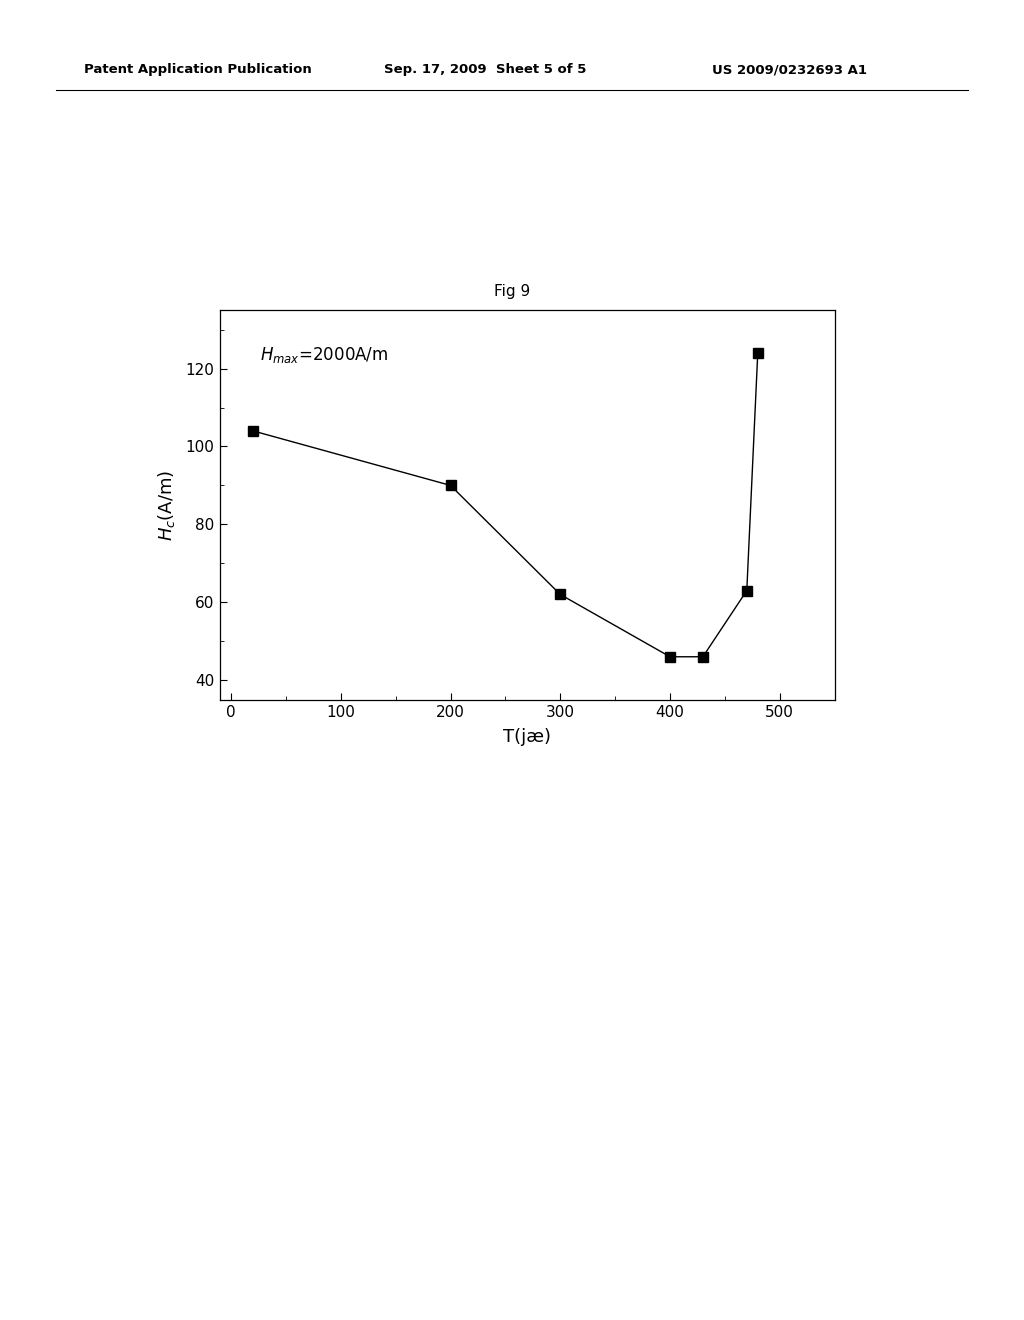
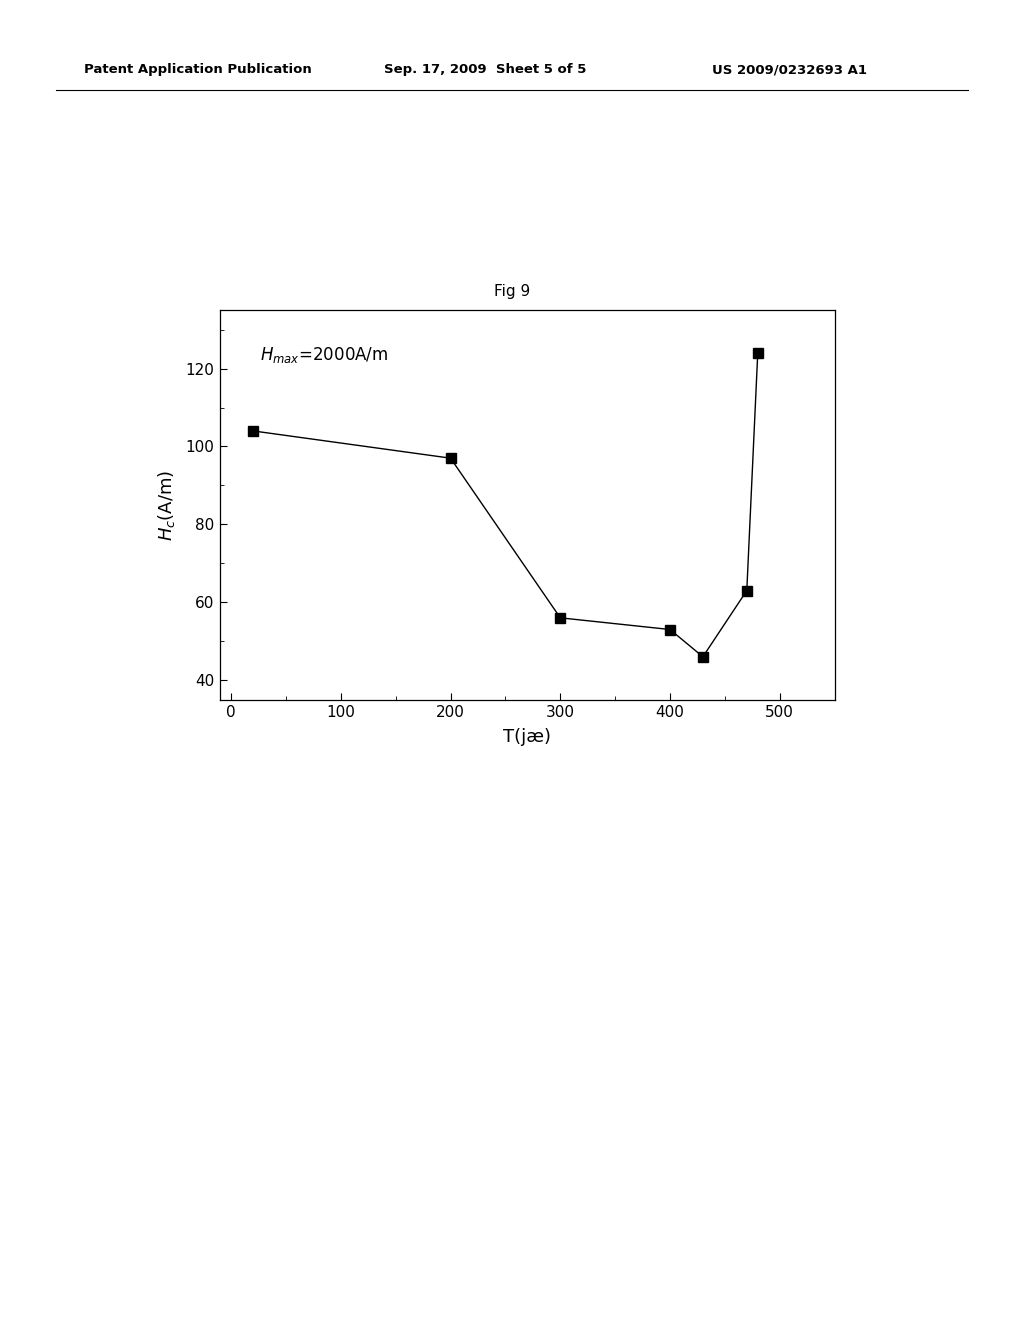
200: 90 -> 97
300: 62 -> 56
400: 46 -> 53
